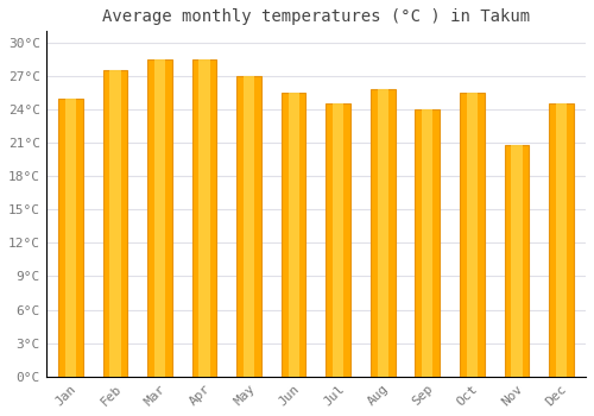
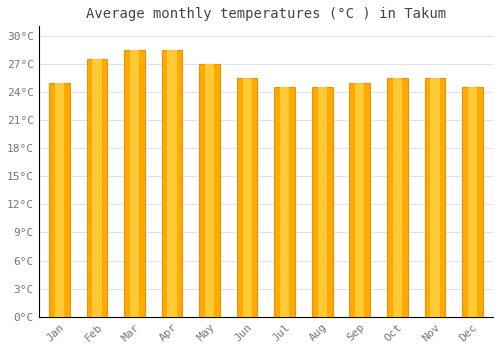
Aug: 25.8°C -> 24.5°C
Sep: 24.0°C -> 25.0°C
Nov: 20.8°C -> 25.5°C
